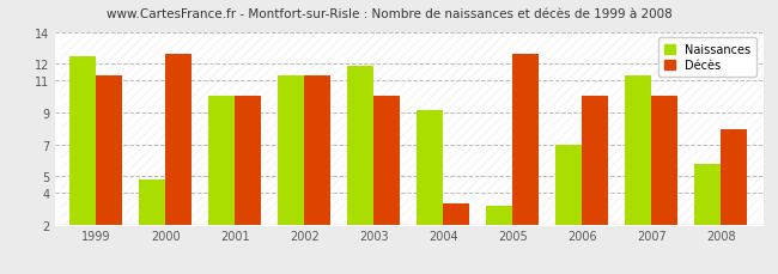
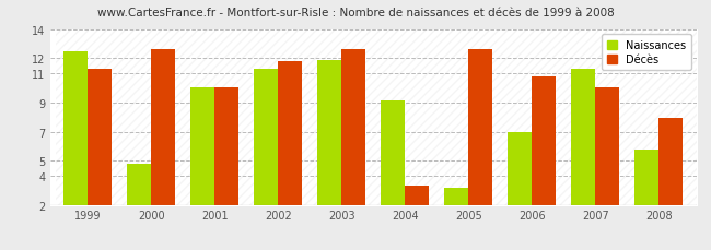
Décès/2002: 11.3 -> 11.8
Décès/2003: 10.0 -> 12.6
Décès/2006: 10.0 -> 10.8
